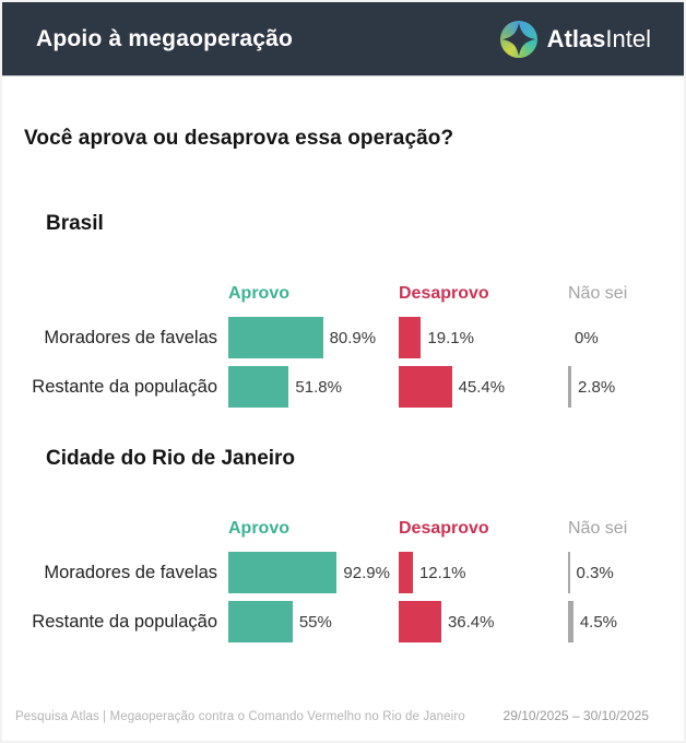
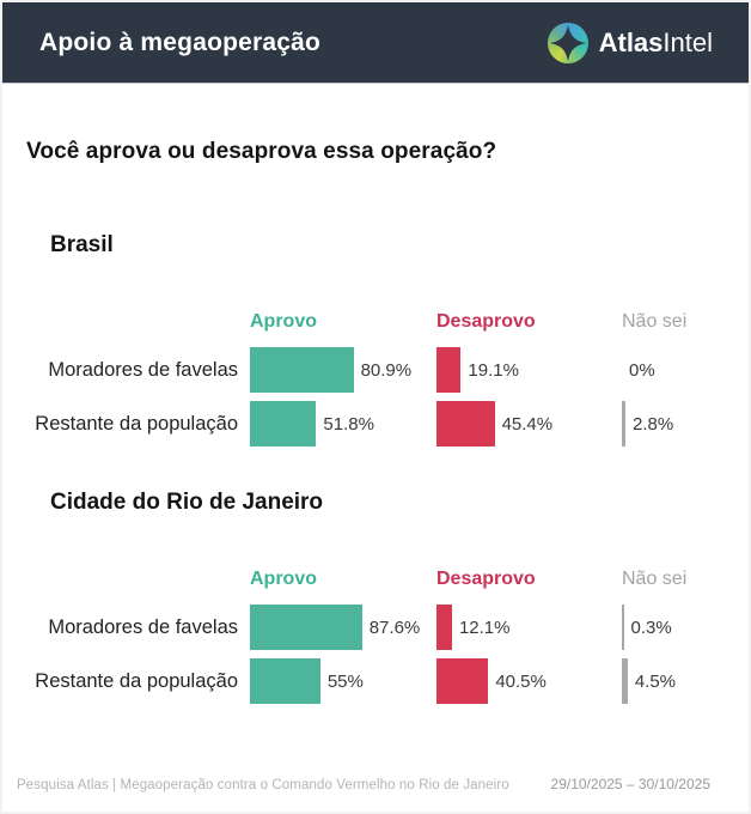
Cidade do Rio de Janeiro/Aprovo/Moradores de favelas: 92.9% -> 87.6%
Cidade do Rio de Janeiro/Desaprovo/Restante da população: 36.4% -> 40.5%
